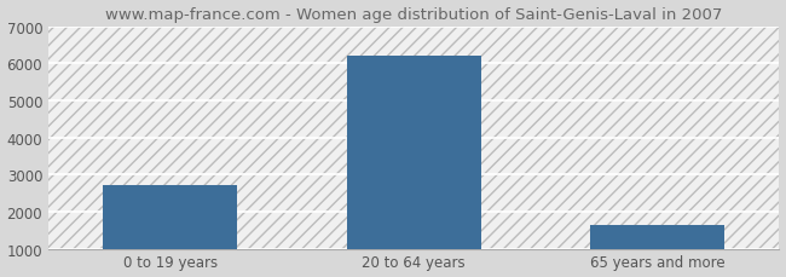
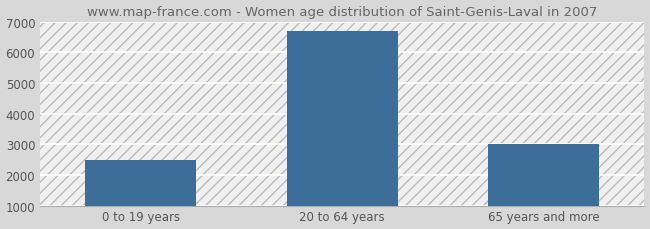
0 to 19 years: 2700 -> 2500
20 to 64 years: 6200 -> 6700
65 years and more: 1650 -> 3000
